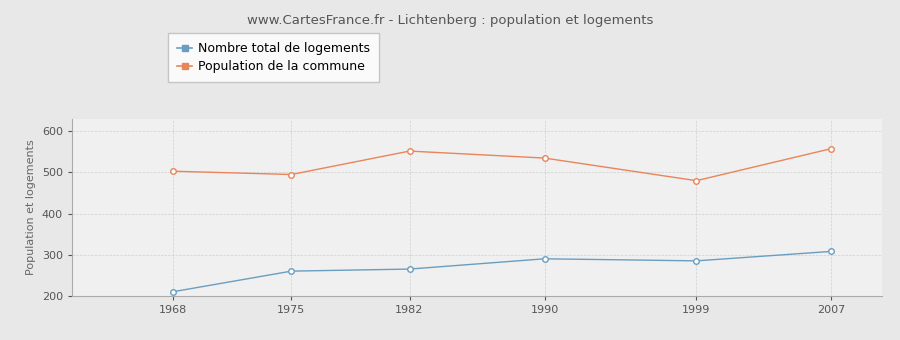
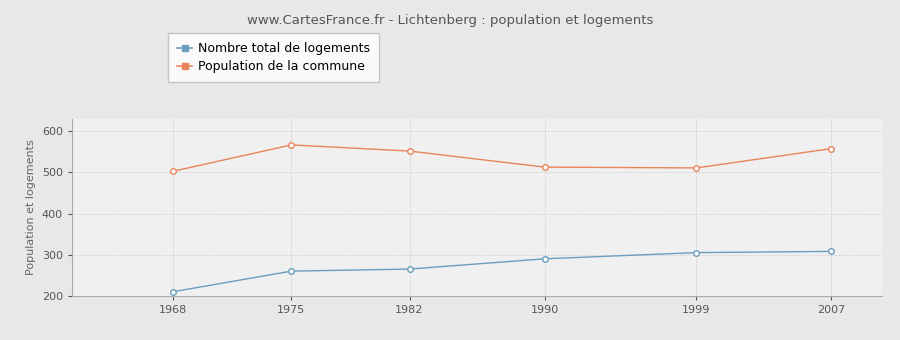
Population de la commune/1975: 495 -> 567
Population de la commune/1990: 535 -> 513
Nombre total de logements/1999: 285 -> 305
Population de la commune/1999: 480 -> 511
